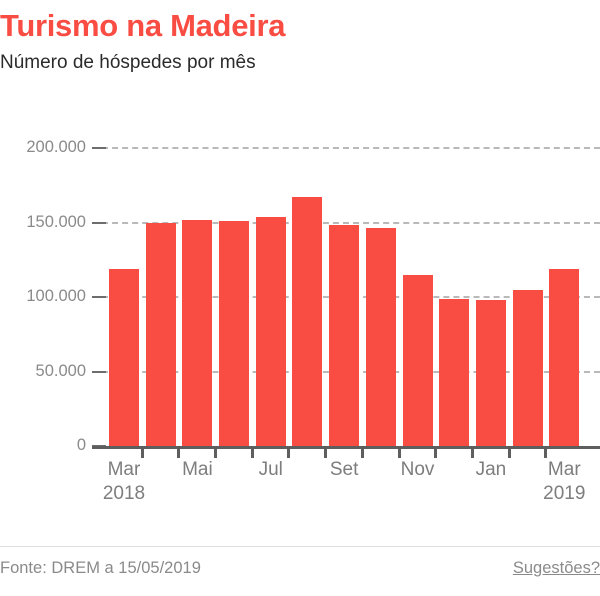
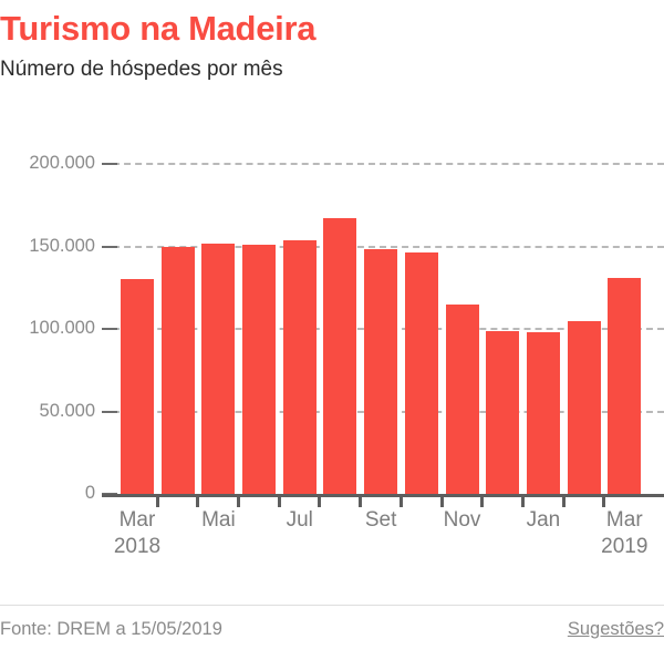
Mar 2018: 119000 -> 130000
Mar 2019: 119000 -> 131000
